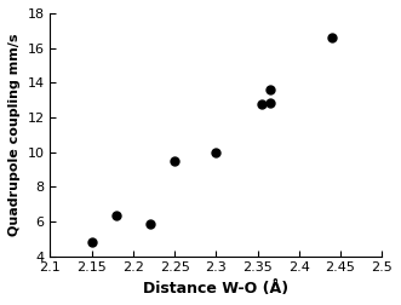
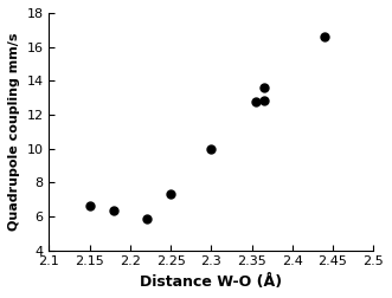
2.15: 4.8 -> 6.6
2.25: 9.5 -> 7.3
